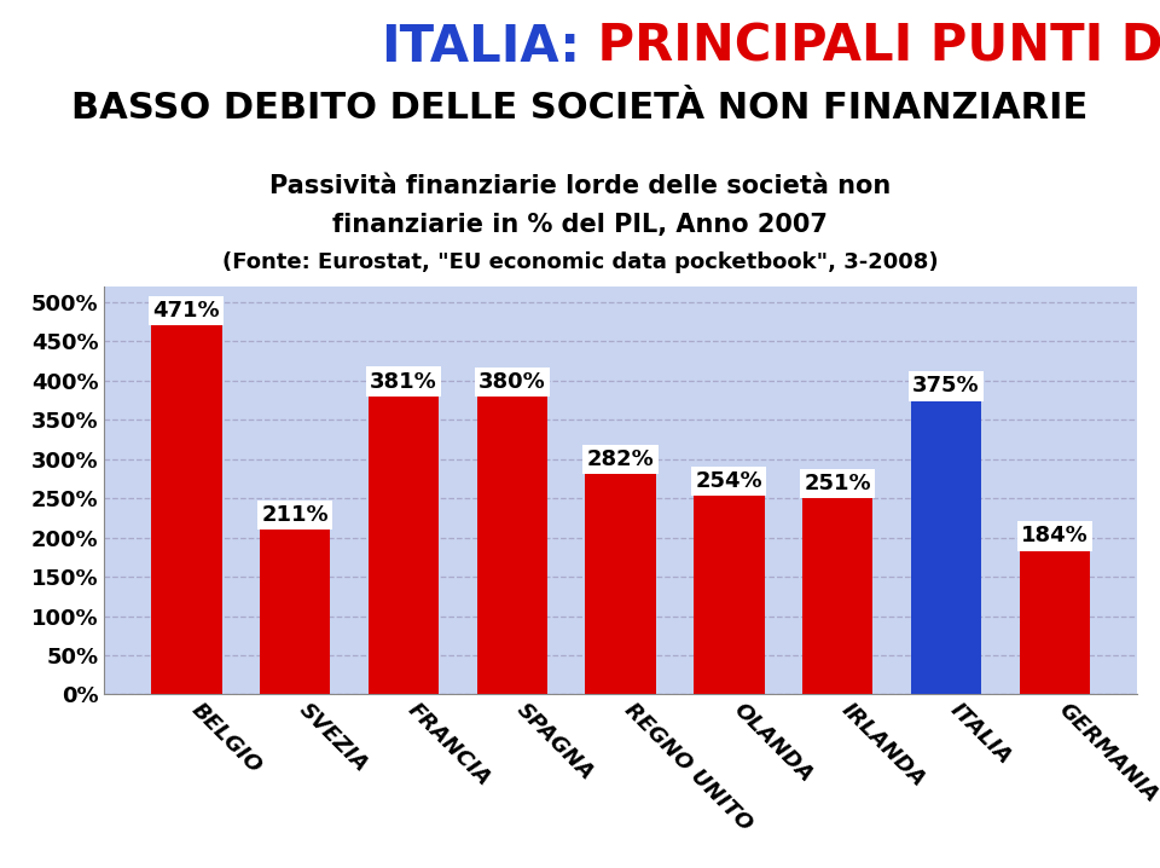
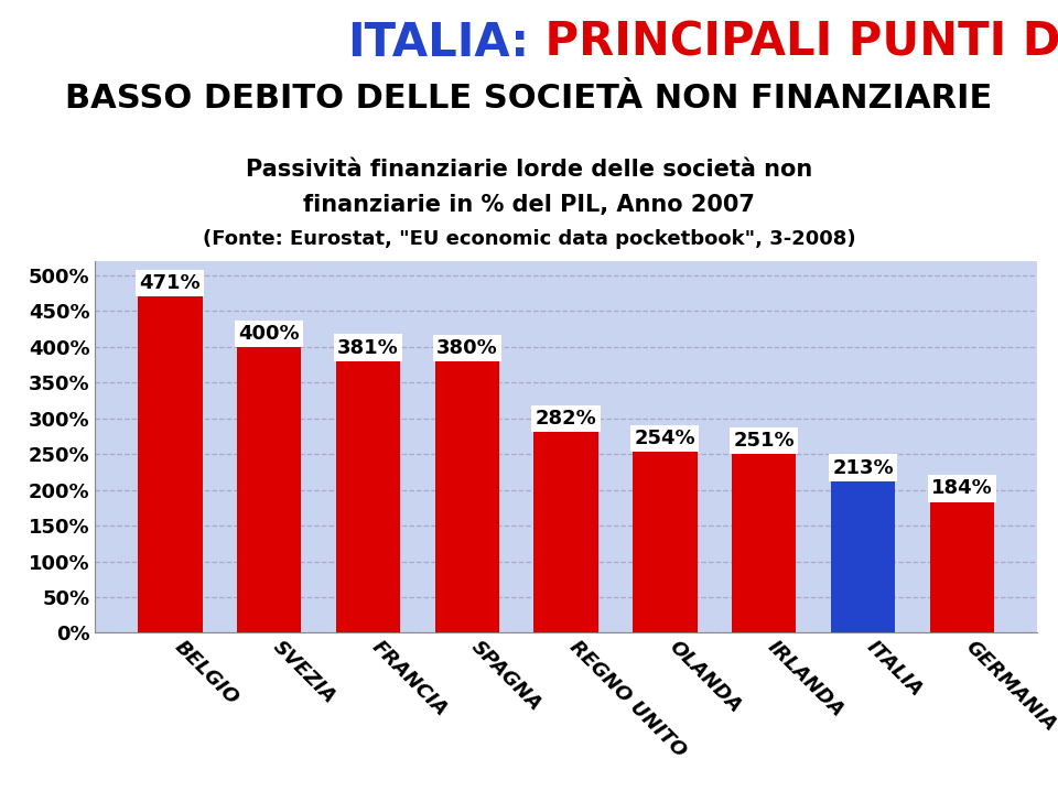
SVEZIA: 211% -> 400%
ITALIA: 375% -> 213%
